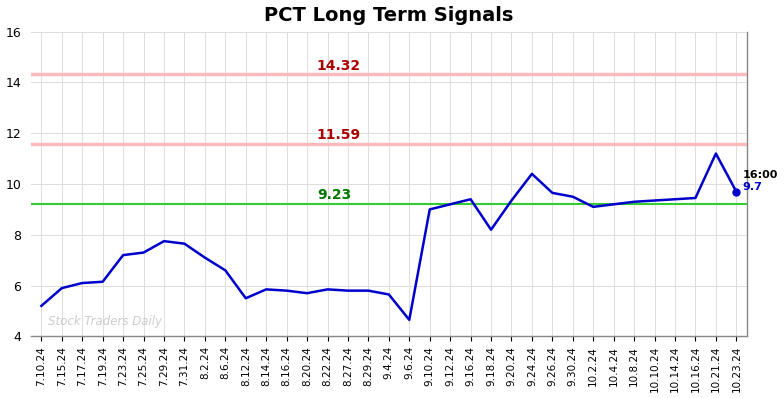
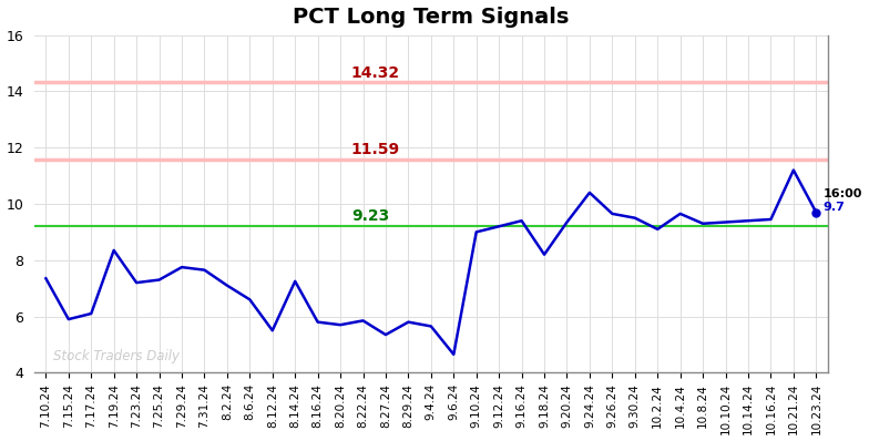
7.10.24: 5.20 -> 7.35
7.19.24: 6.15 -> 8.35
8.14.24: 5.85 -> 7.25
8.27.24: 5.80 -> 5.35
10.4.24: 9.20 -> 9.65
